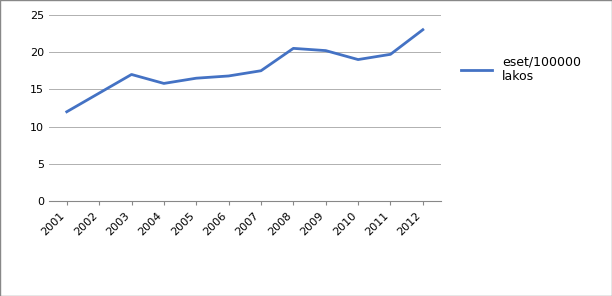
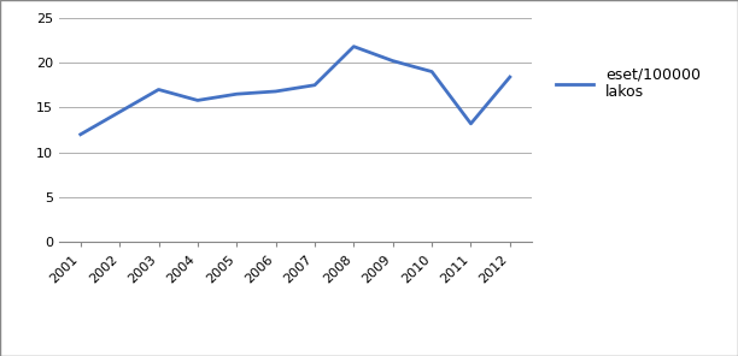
2008: 20.5 -> 21.8
2011: 19.7 -> 13.2
2012: 23.0 -> 18.4
